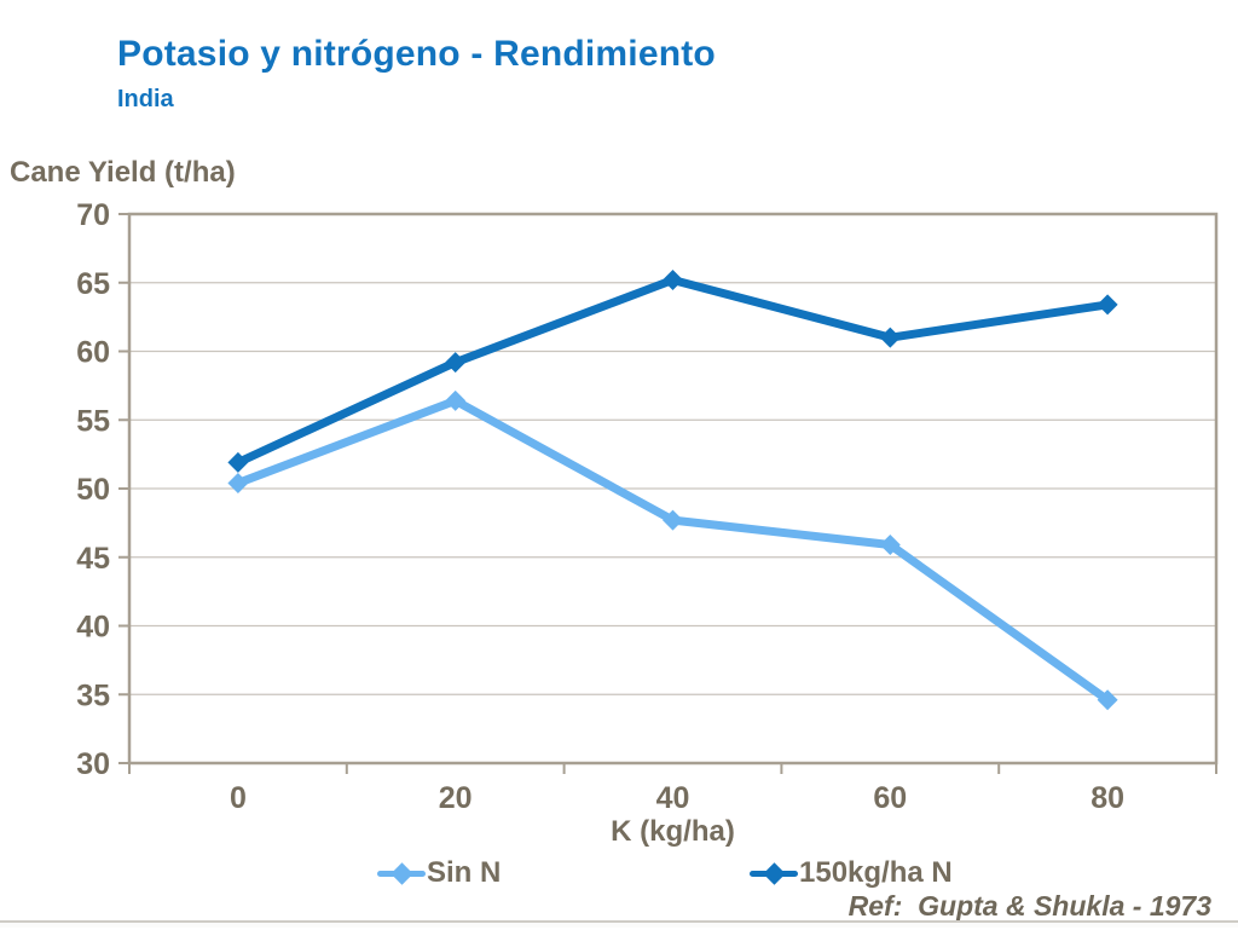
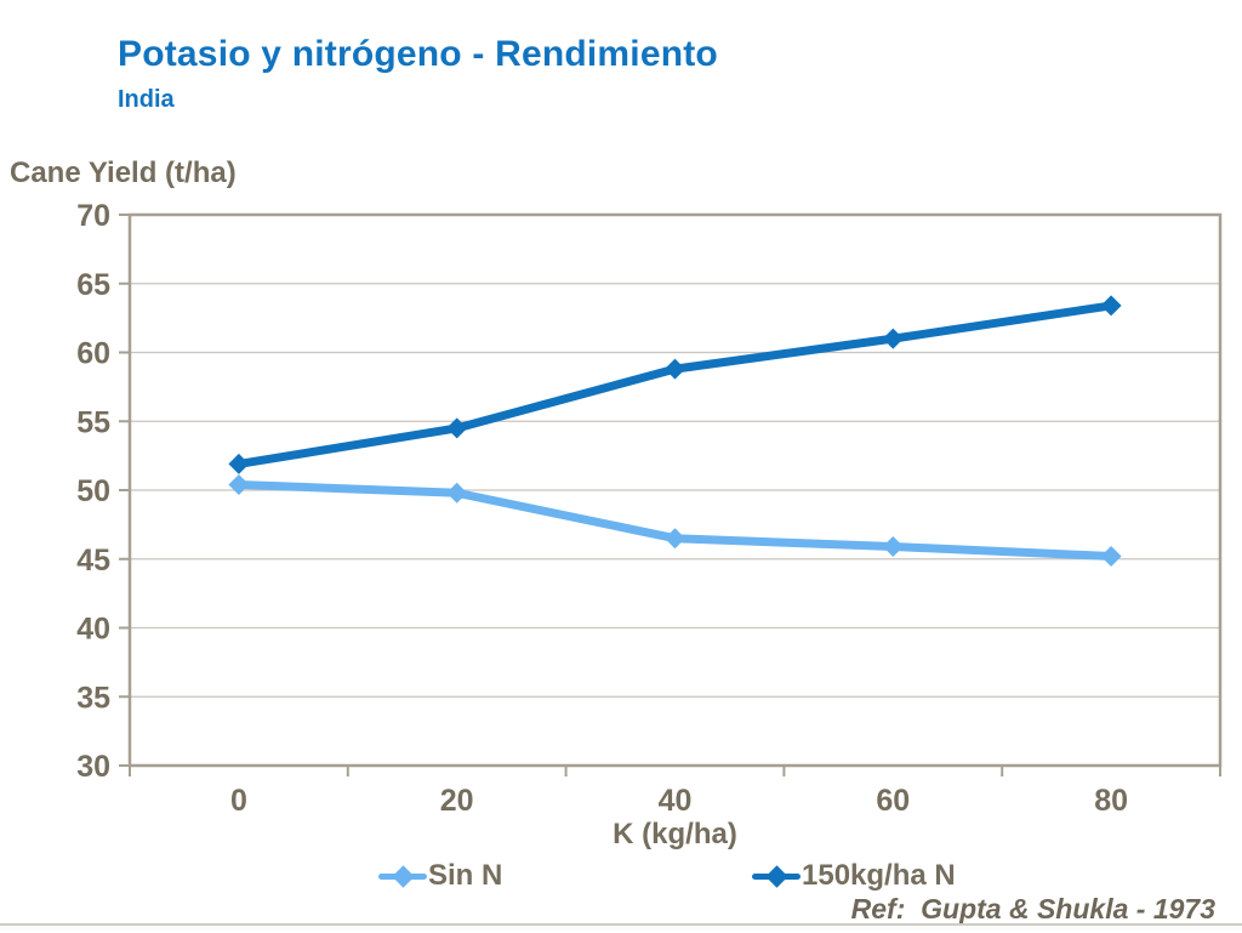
Sin N/20: 56.4 -> 49.8
150kg/ha N/20: 59.2 -> 54.5
Sin N/40: 47.7 -> 46.5
150kg/ha N/40: 65.2 -> 58.8
Sin N/80: 34.6 -> 45.2
